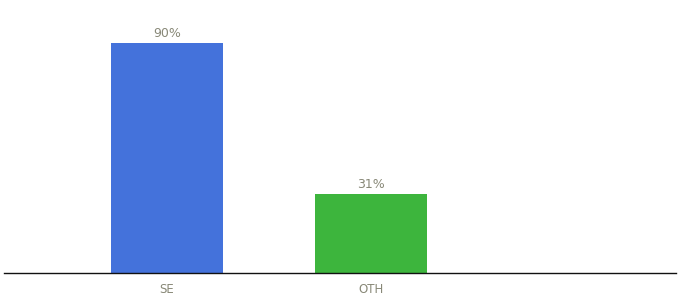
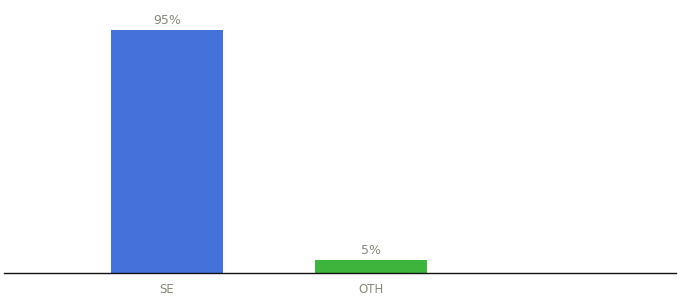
SE: 90% -> 95%
OTH: 31% -> 5%
